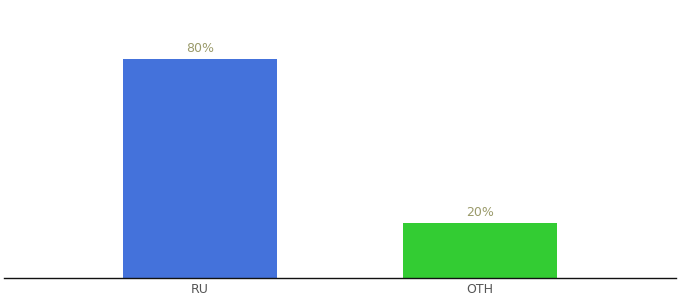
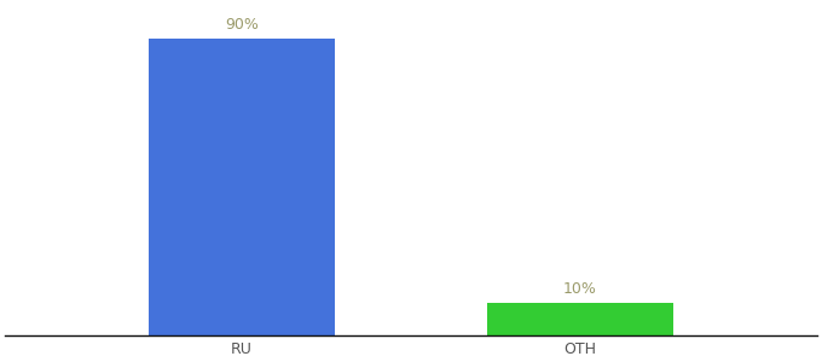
RU: 80% -> 90%
OTH: 20% -> 10%
